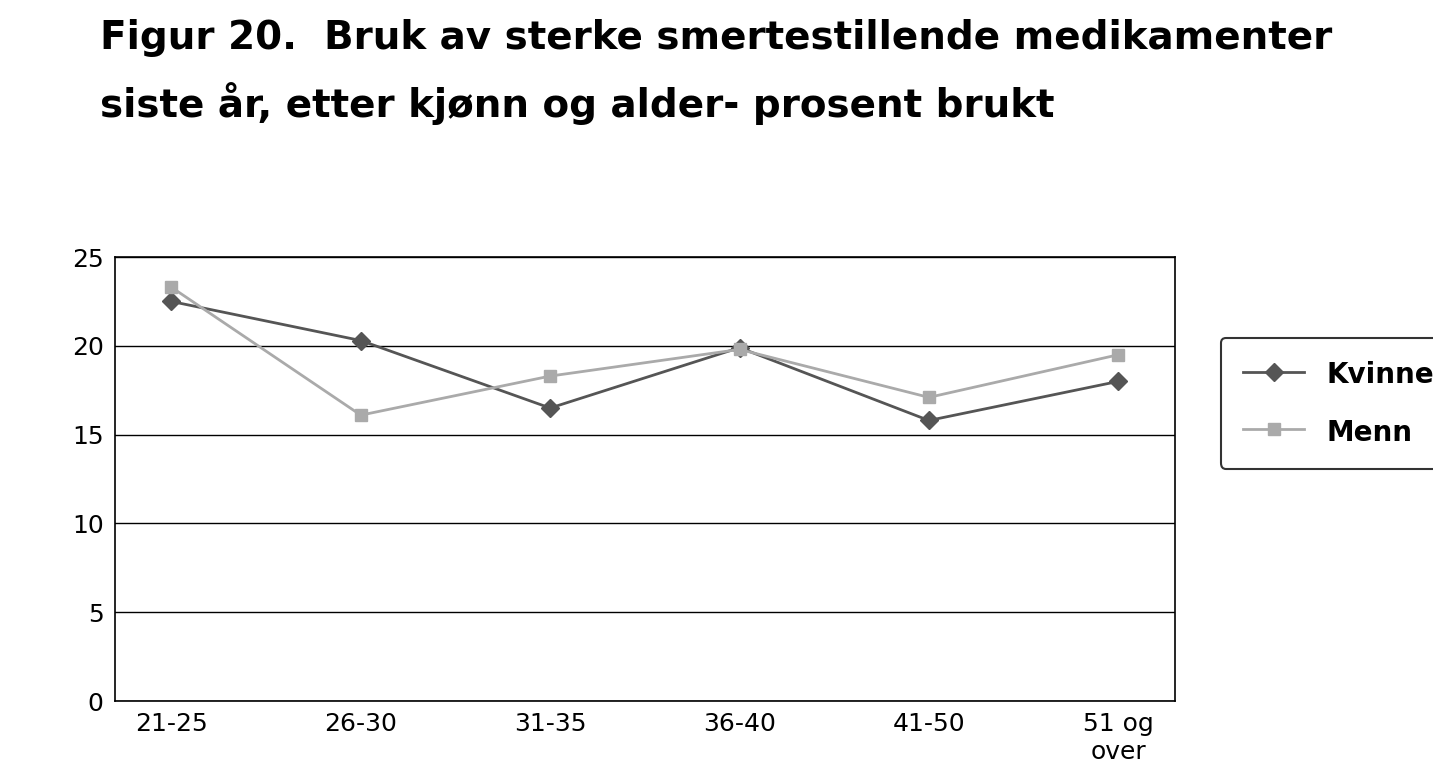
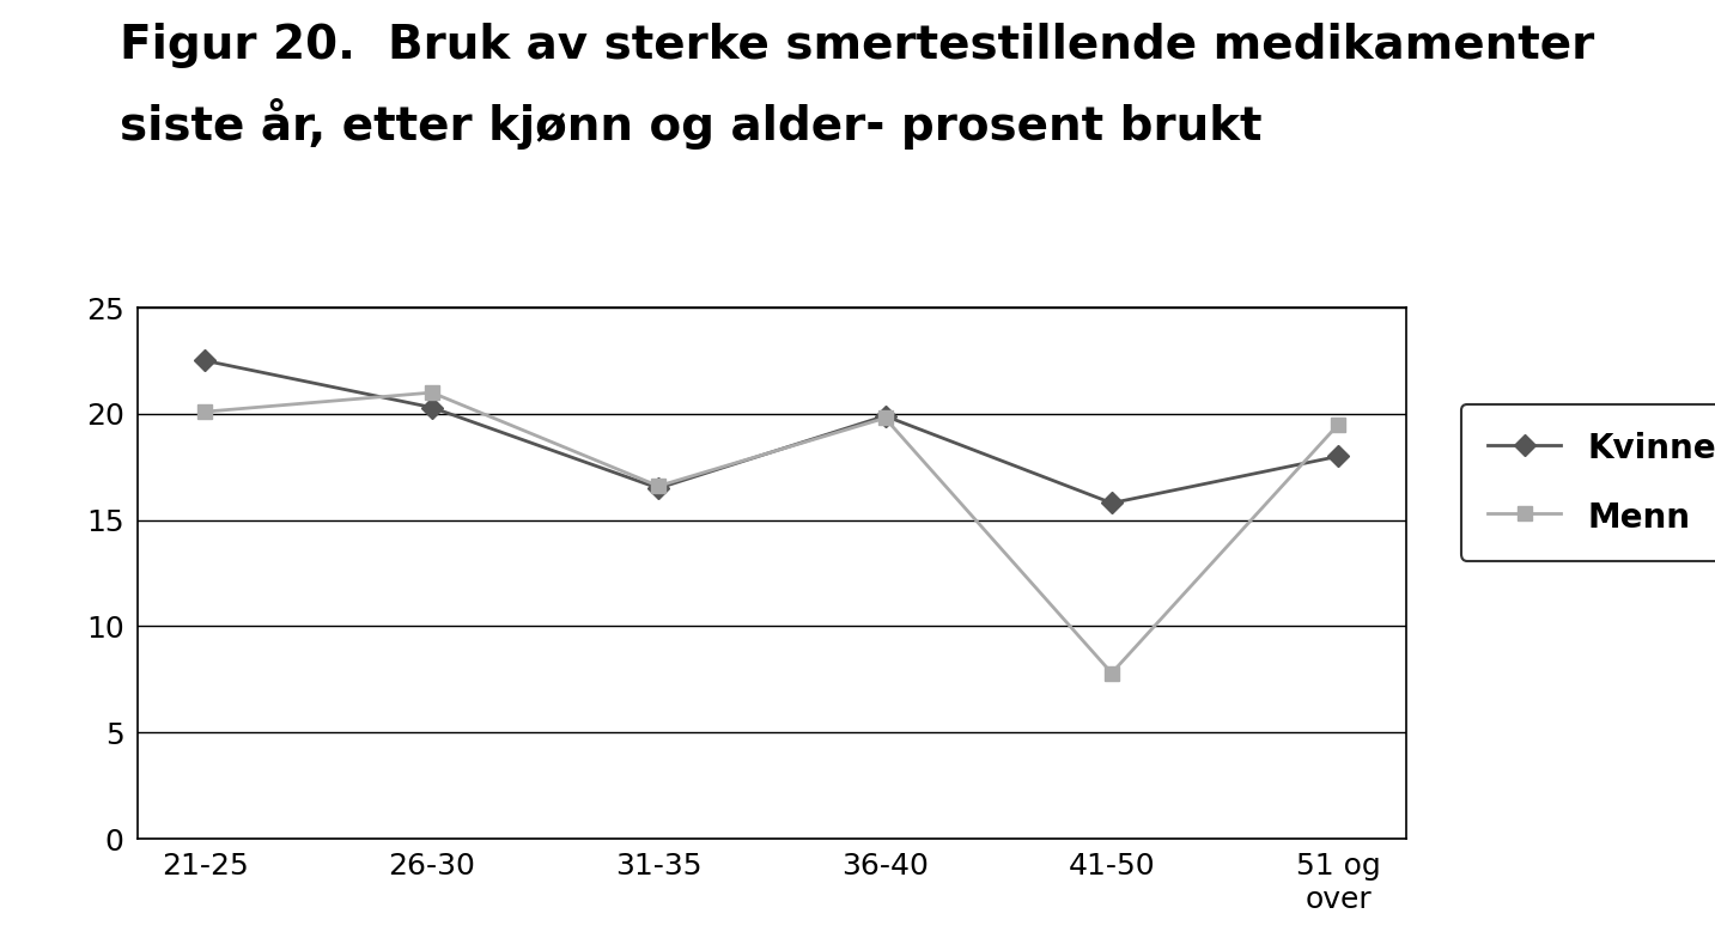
Menn/21-25: 23.3 -> 20.1
Menn/26-30: 16.1 -> 21.0
Menn/31-35: 18.3 -> 16.6
Menn/41-50: 17.1 -> 7.8
